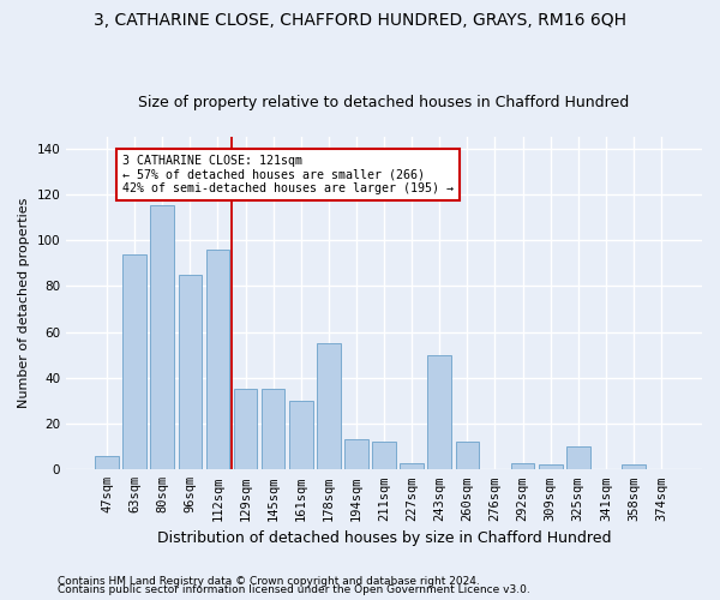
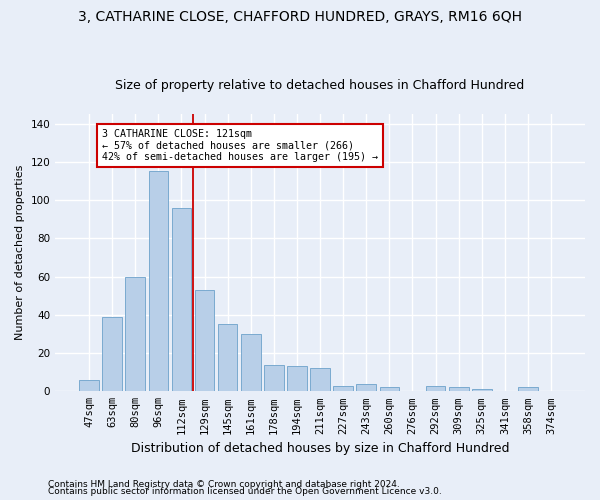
63sqm: 94 -> 39
80sqm: 115 -> 60
96sqm: 85 -> 115
129sqm: 35 -> 53
178sqm: 55 -> 14
243sqm: 50 -> 4
260sqm: 12 -> 2
325sqm: 10 -> 1
